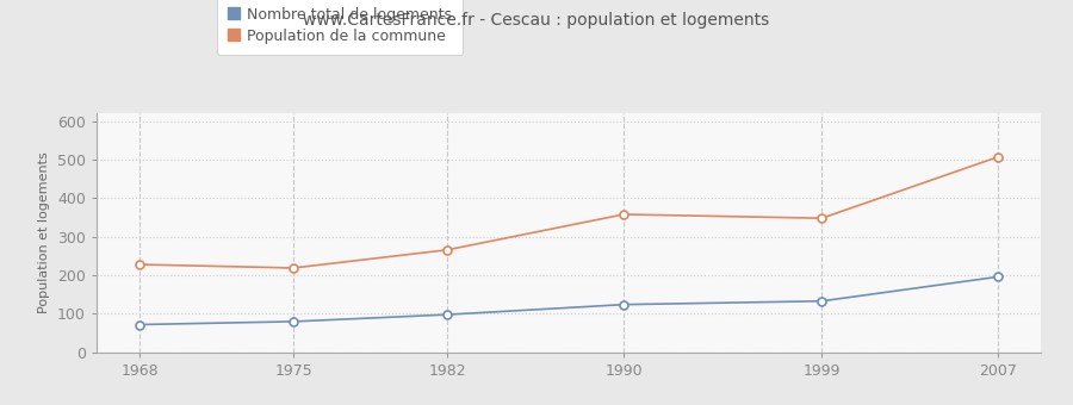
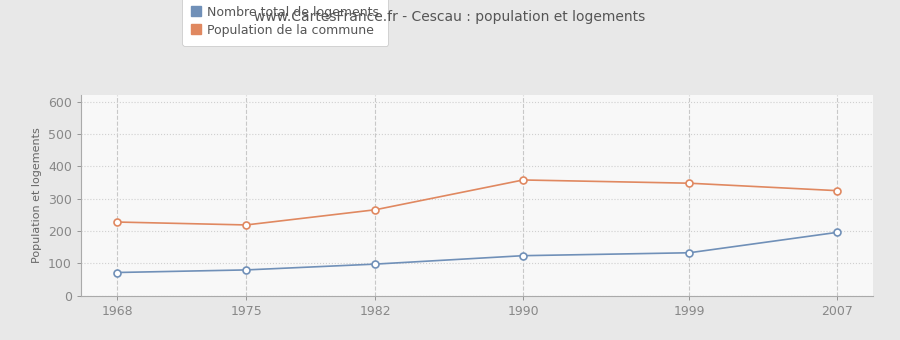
Population de la commune/2007: 507 -> 325
